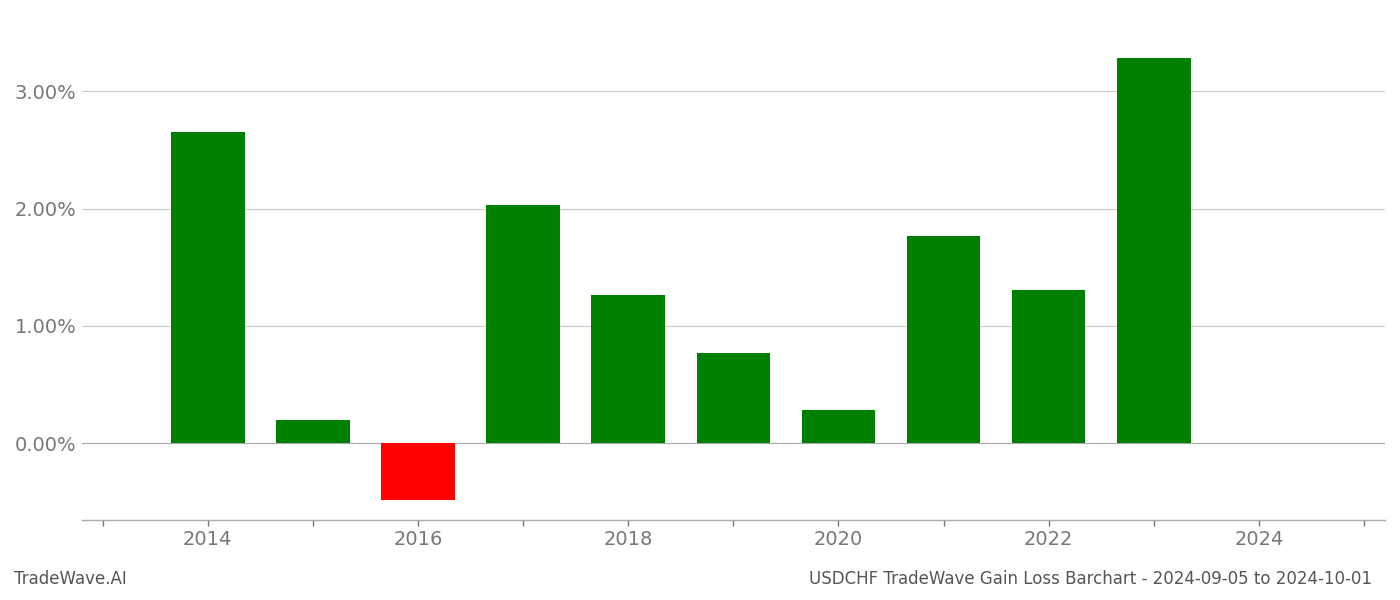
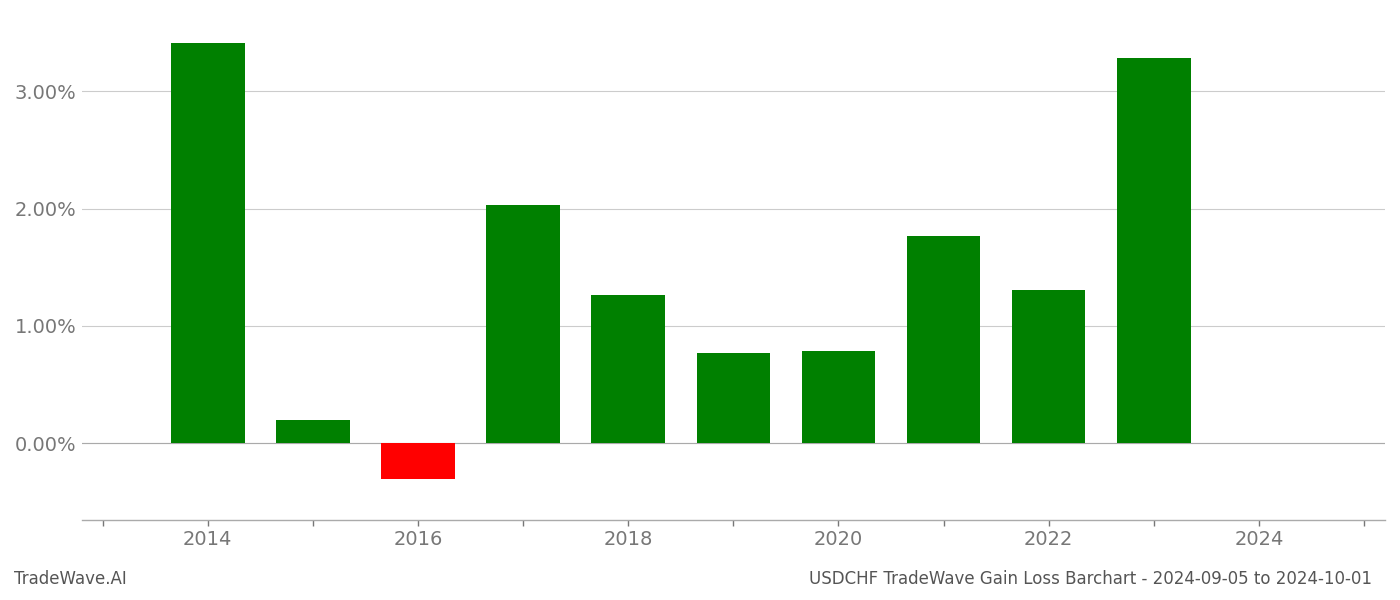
2014: 2.65% -> 3.41%
2016: -0.48% -> -0.30%
2020: 0.28% -> 0.79%
